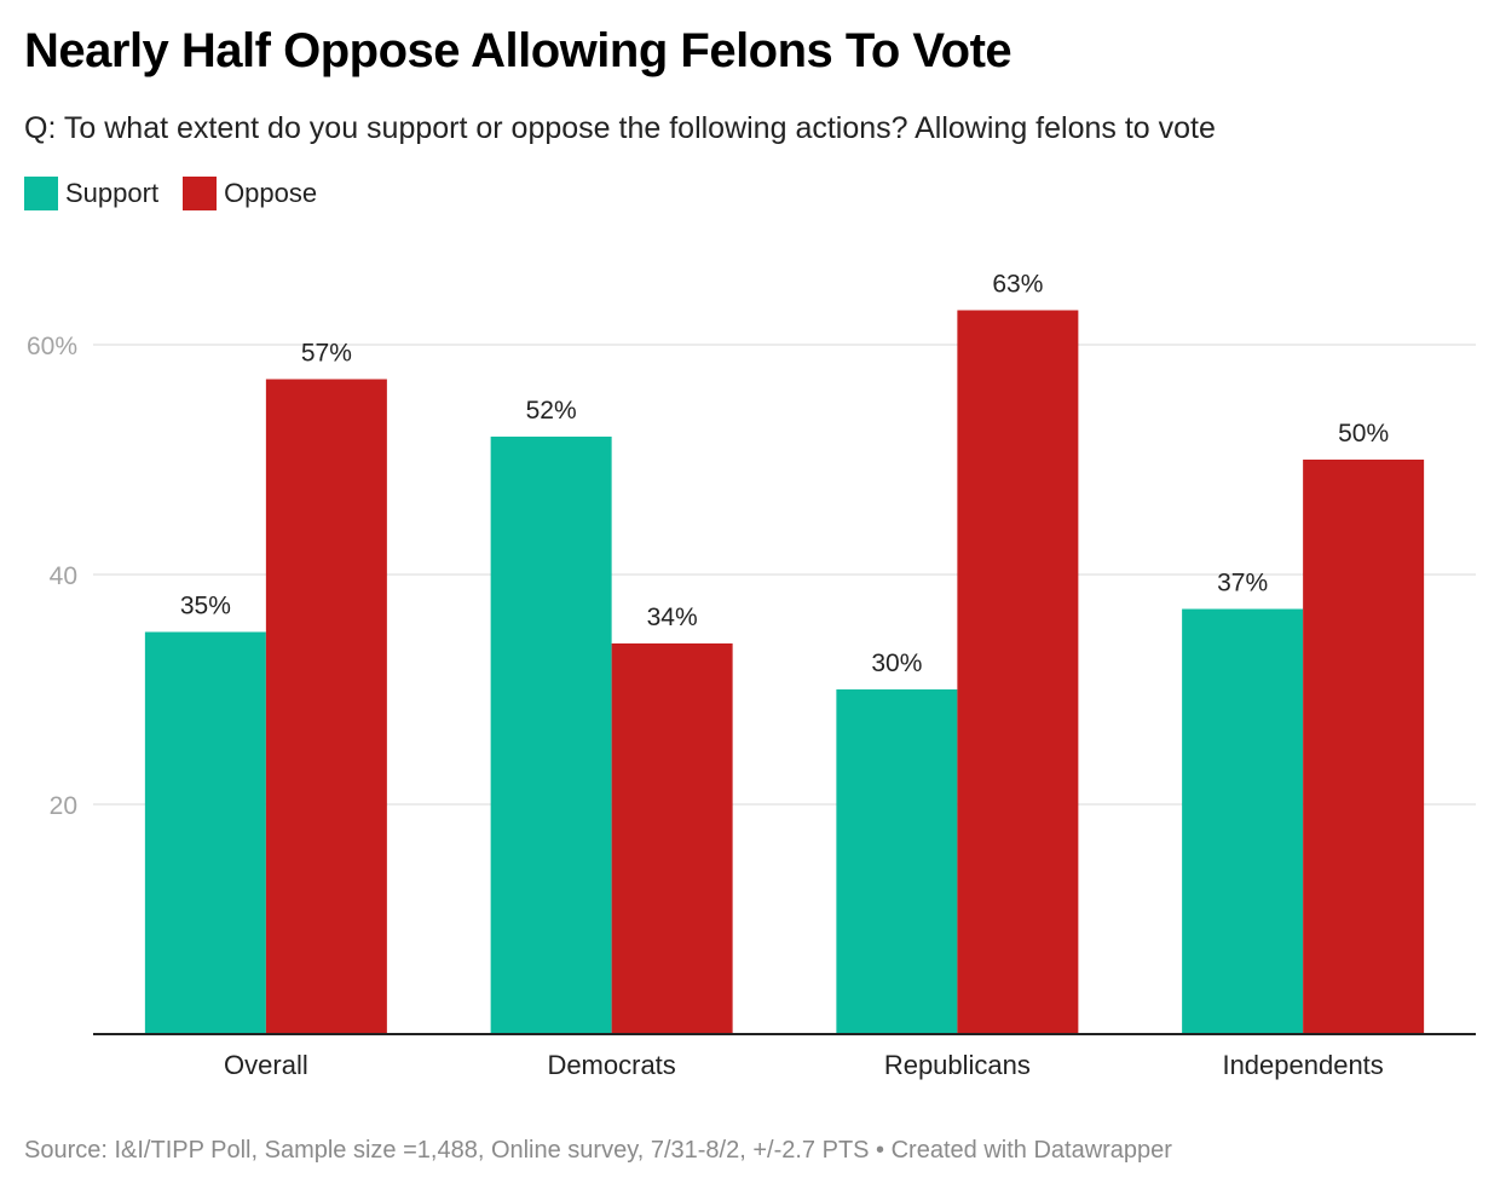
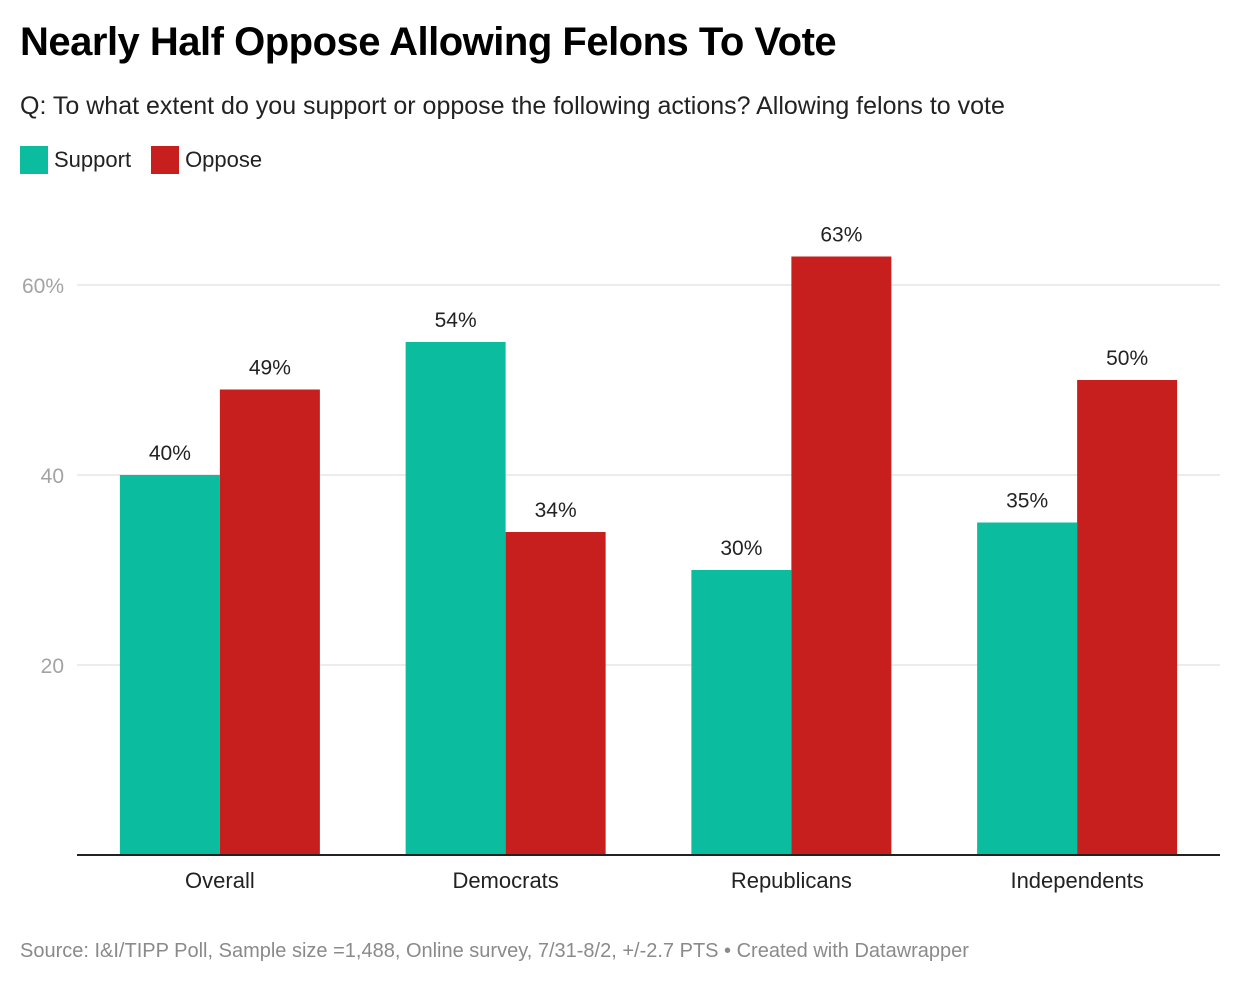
Support/Overall: 35% -> 40%
Oppose/Overall: 57% -> 49%
Support/Democrats: 52% -> 54%
Support/Independents: 37% -> 35%
